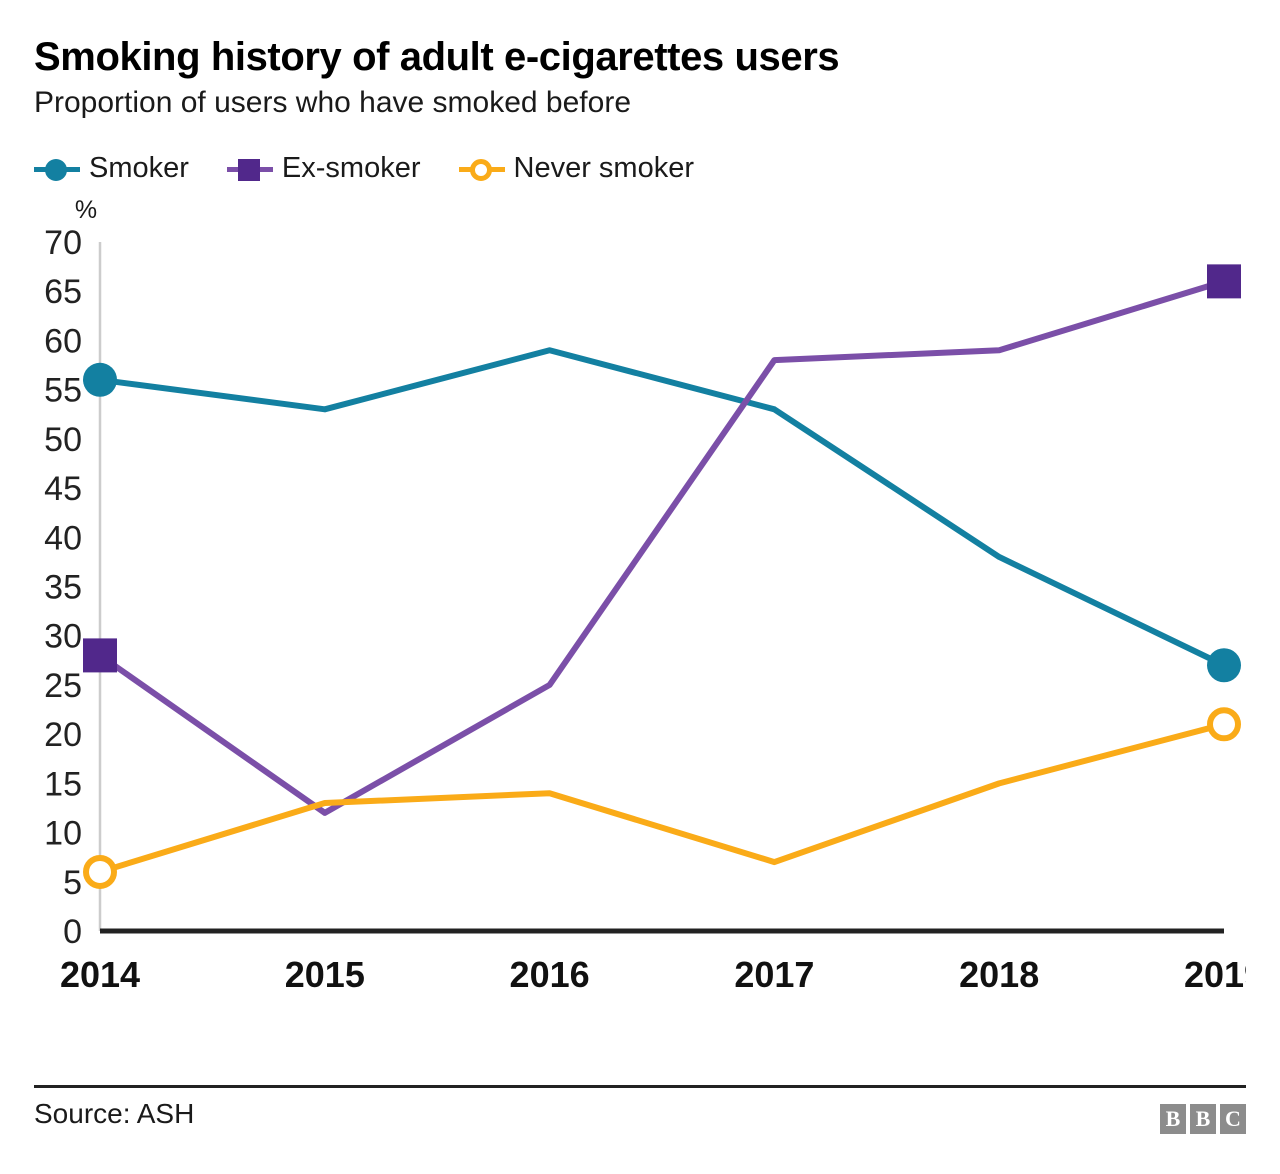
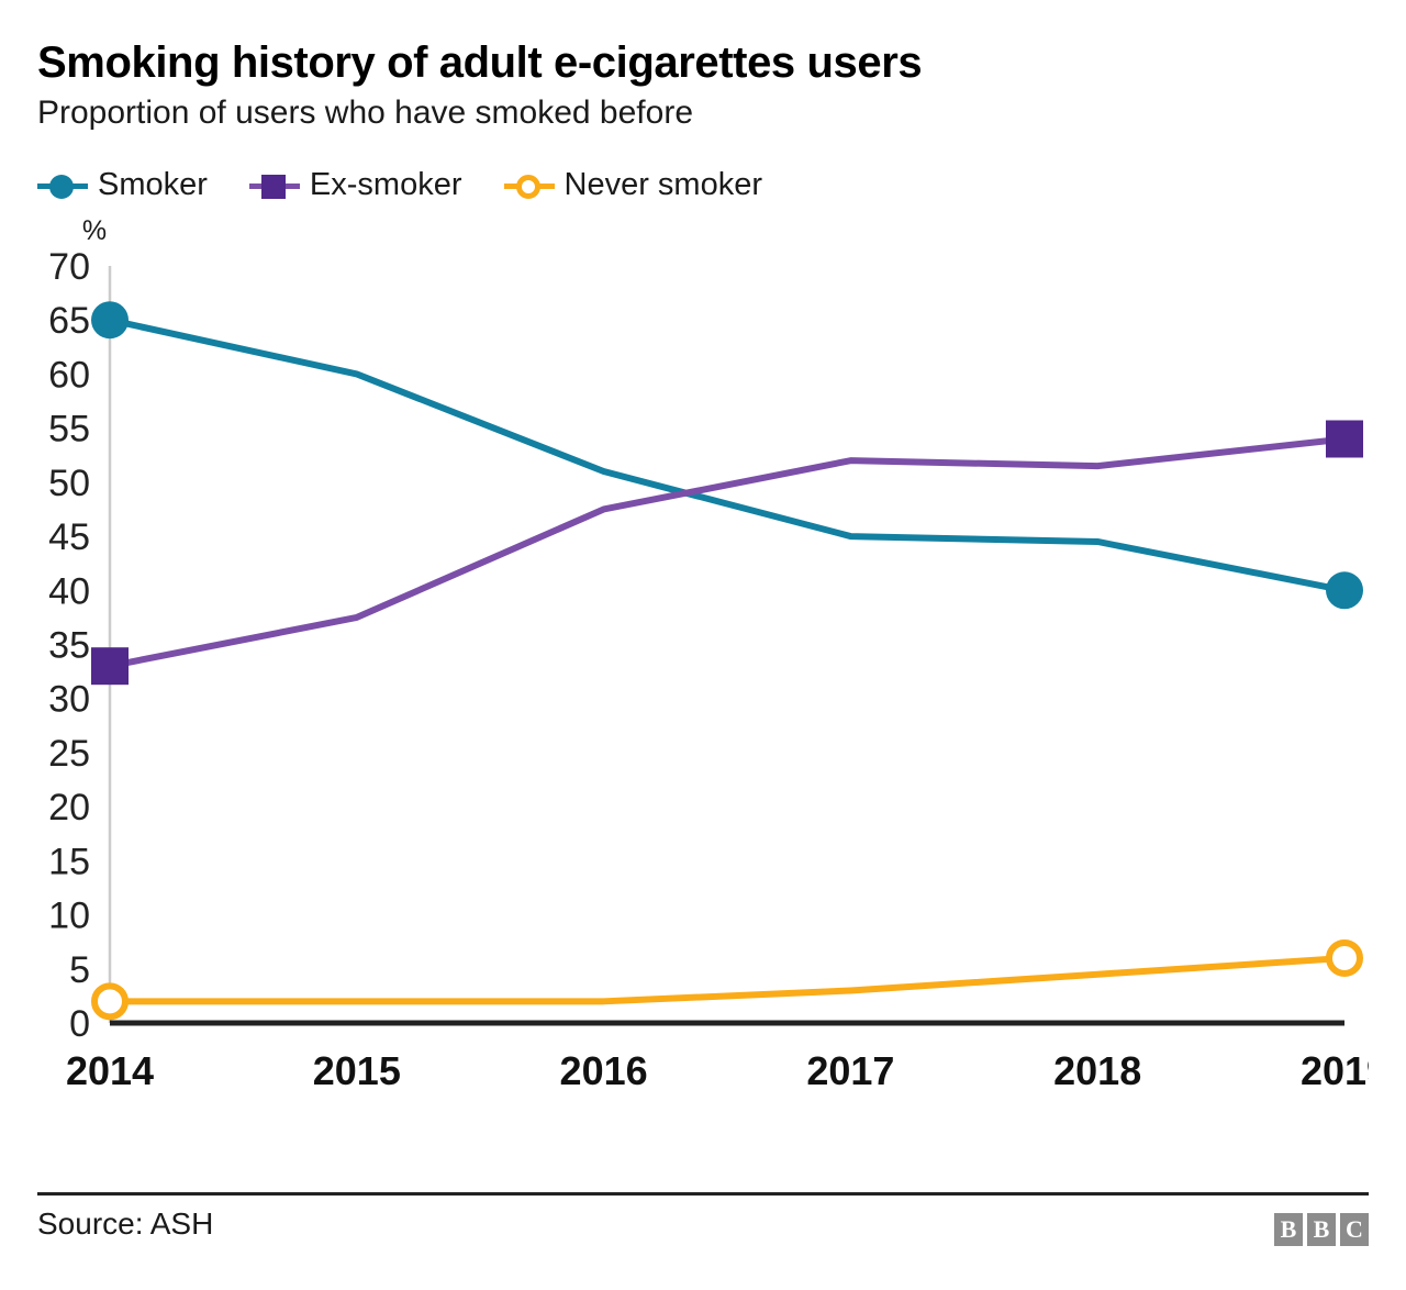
Smoker/2014: 56 -> 65
Ex-smoker/2014: 28 -> 33
Never smoker/2014: 6 -> 2
Smoker/2015: 53 -> 60
Ex-smoker/2015: 12 -> 38
Never smoker/2015: 13 -> 2
Smoker/2016: 59 -> 51
Ex-smoker/2016: 25 -> 48
Never smoker/2016: 14 -> 2
Smoker/2017: 53 -> 45
Ex-smoker/2017: 58 -> 52
Never smoker/2017: 7 -> 3
Smoker/2018: 38 -> 44
Ex-smoker/2018: 59 -> 52
Never smoker/2018: 15 -> 4
Smoker/2019: 27 -> 40
Ex-smoker/2019: 66 -> 54
Never smoker/2019: 21 -> 6
